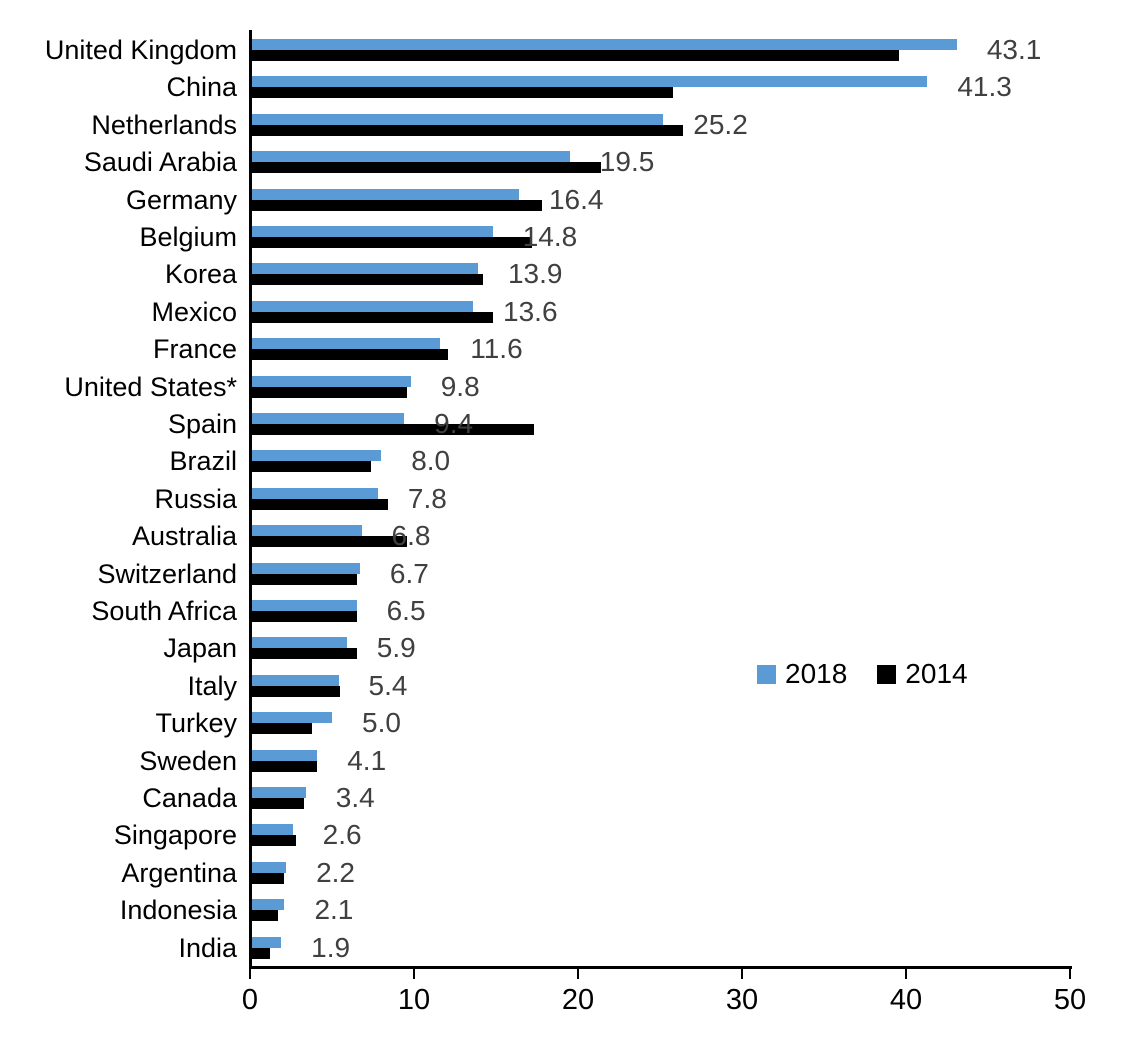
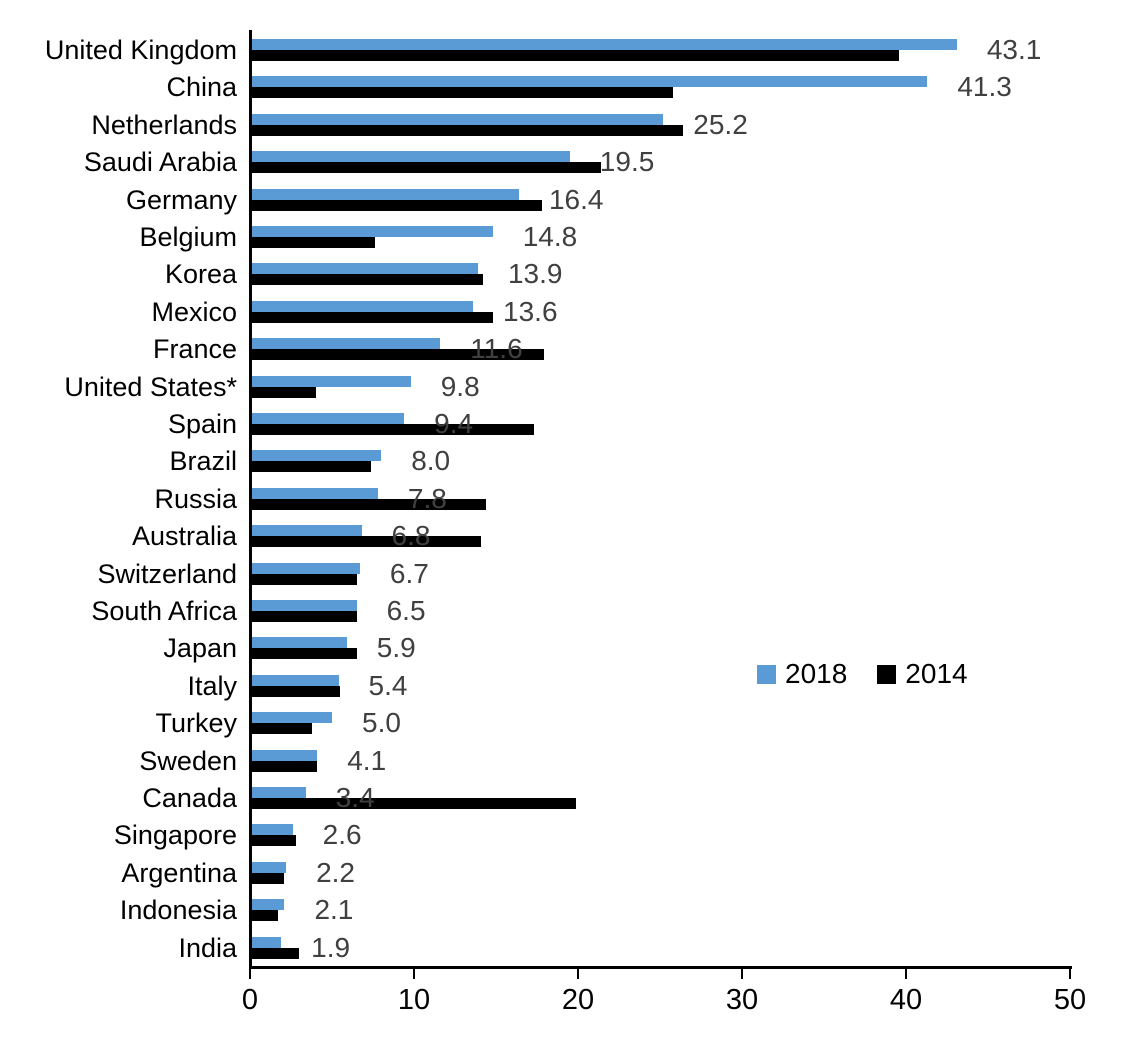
2014/Belgium: 17.2 -> 7.6
2014/France: 12.1 -> 17.9
2014/United States*: 9.6 -> 4.0
2014/Russia: 8.4 -> 14.4
2014/Australia: 9.6 -> 14.1
2014/Canada: 3.3 -> 19.9
2014/India: 1.2 -> 3.0
